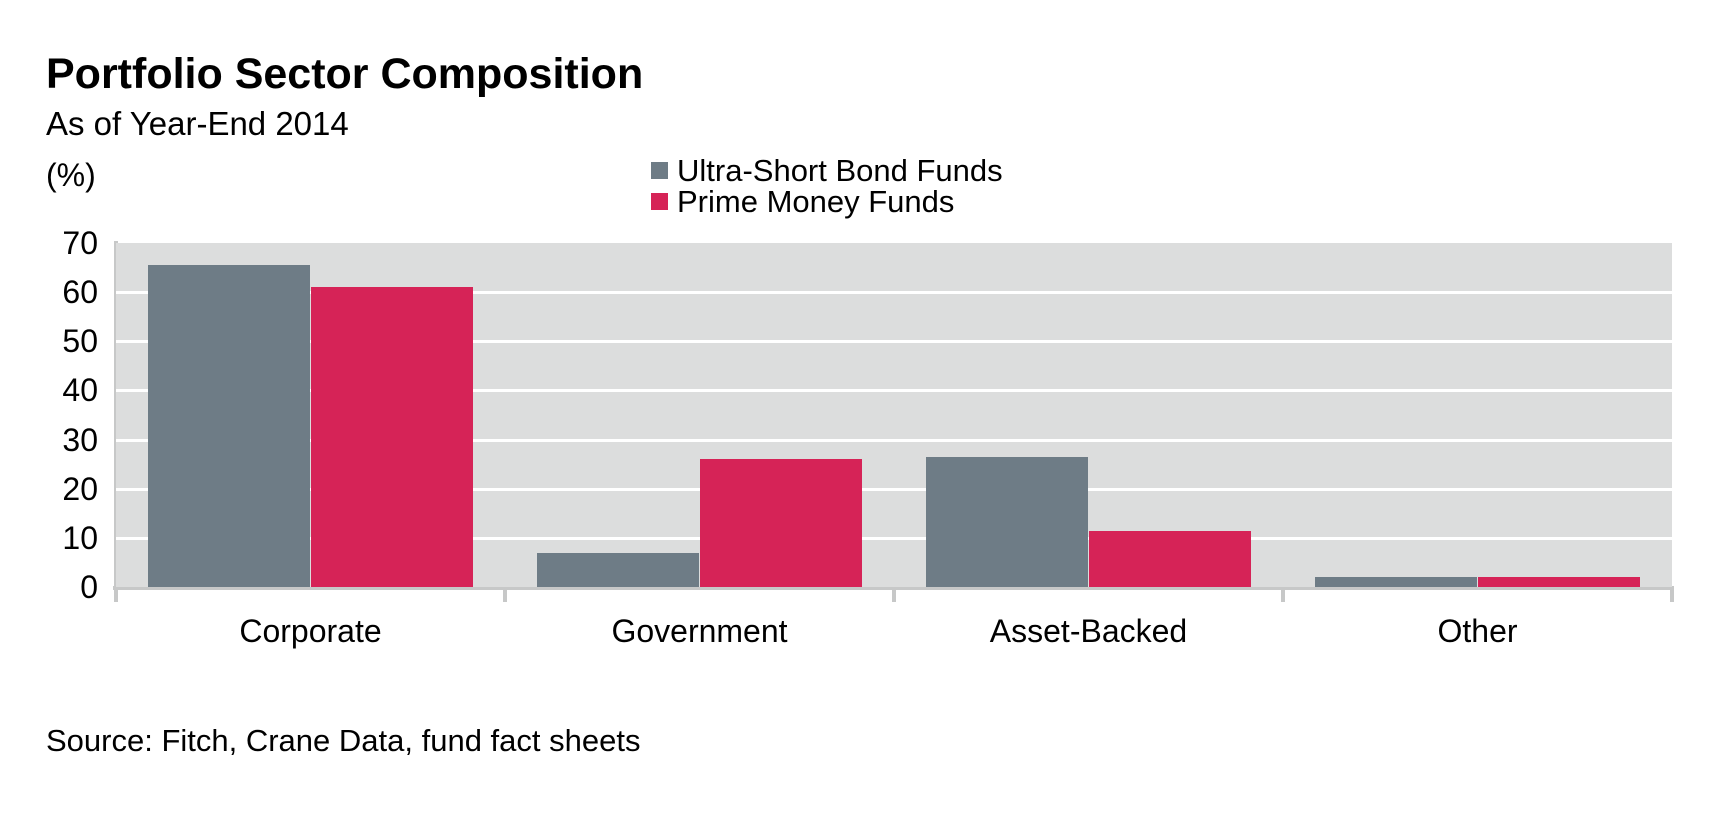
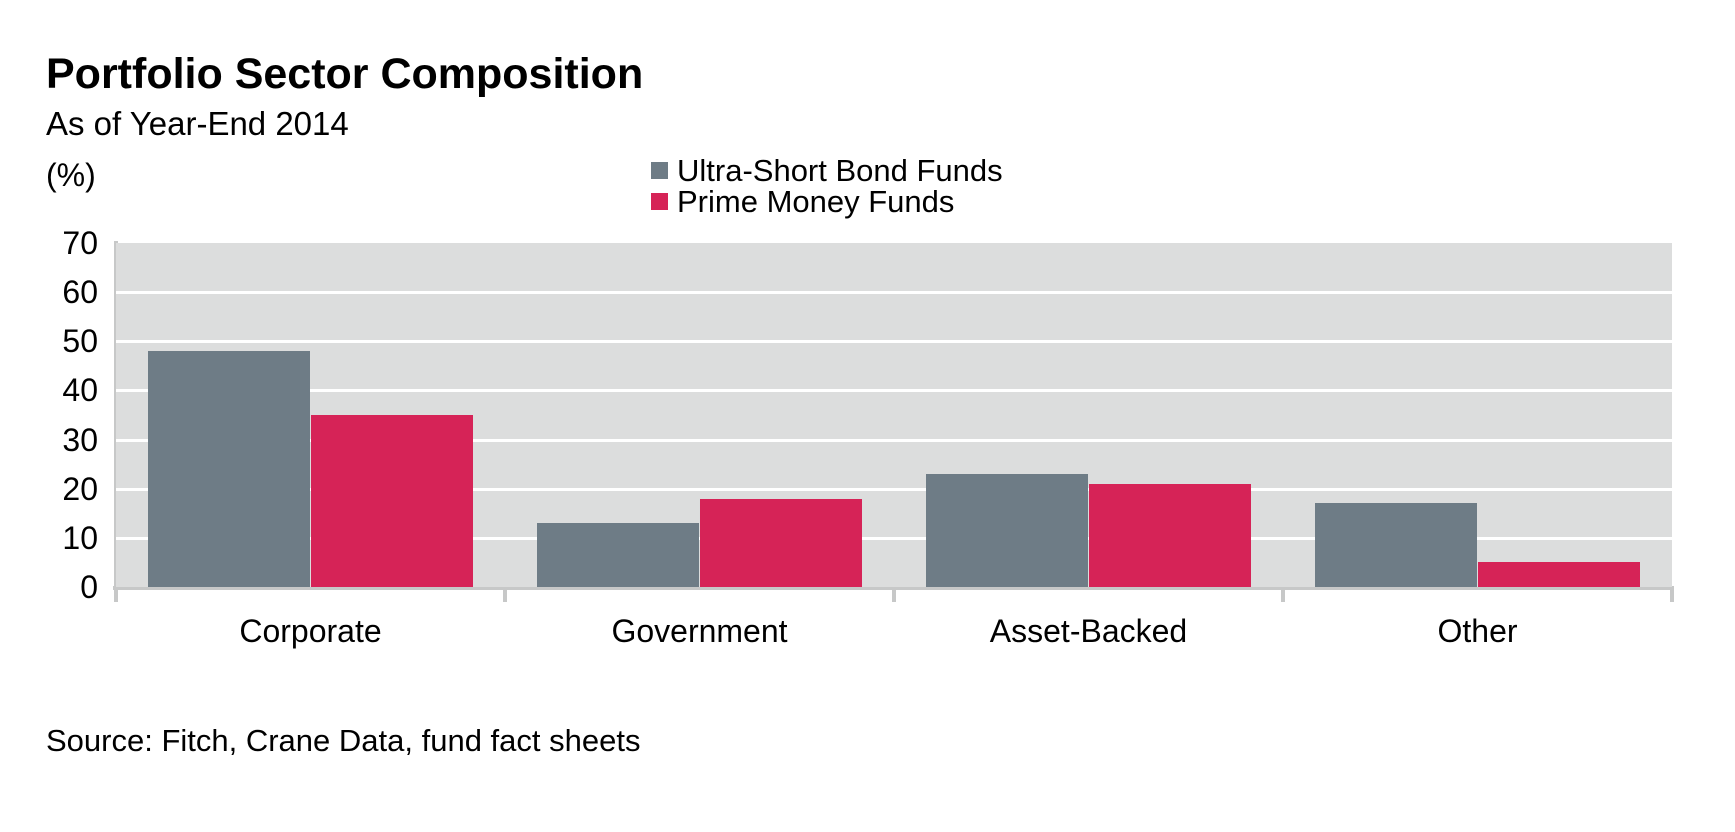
Ultra-Short Bond Funds/Corporate: 66 -> 48
Prime Money Funds/Corporate: 61 -> 35
Ultra-Short Bond Funds/Government: 7 -> 13
Prime Money Funds/Government: 26 -> 18
Ultra-Short Bond Funds/Asset-Backed: 26 -> 23
Prime Money Funds/Asset-Backed: 12 -> 21
Ultra-Short Bond Funds/Other: 2 -> 17
Prime Money Funds/Other: 2 -> 5
